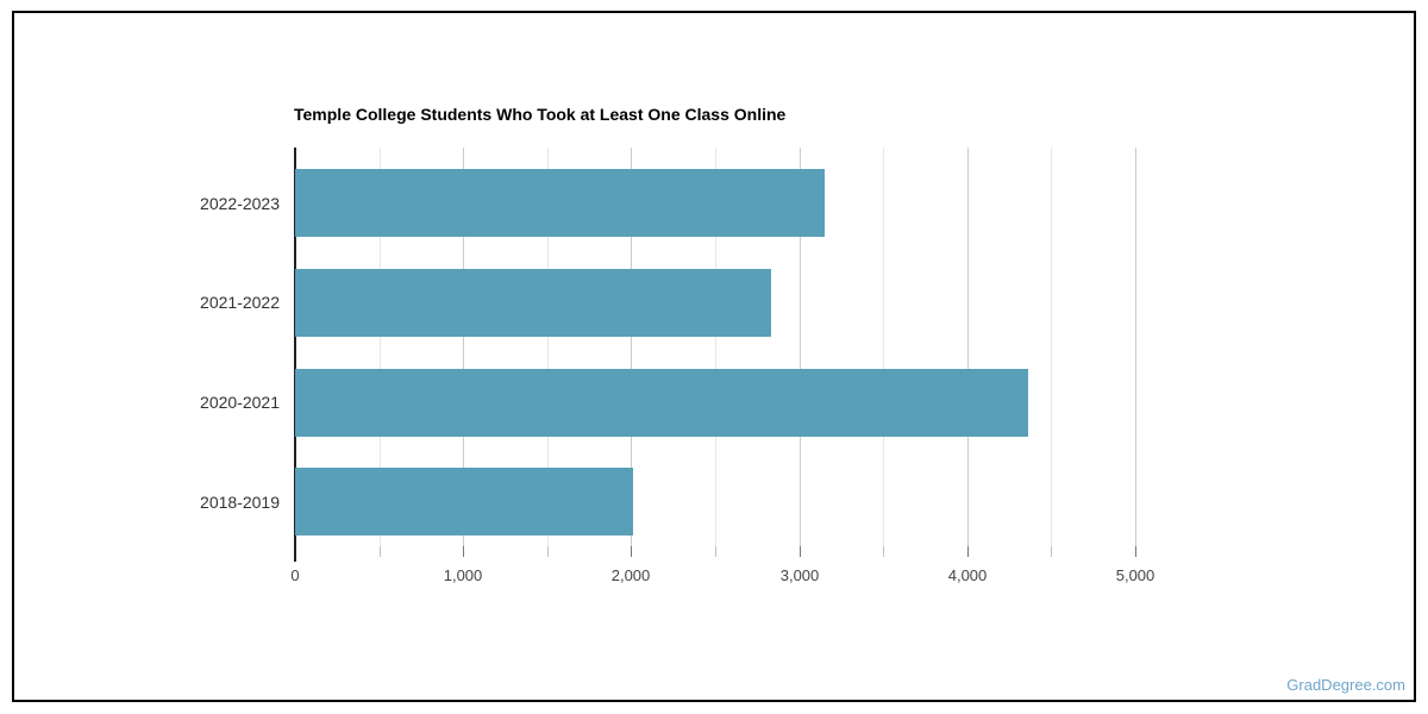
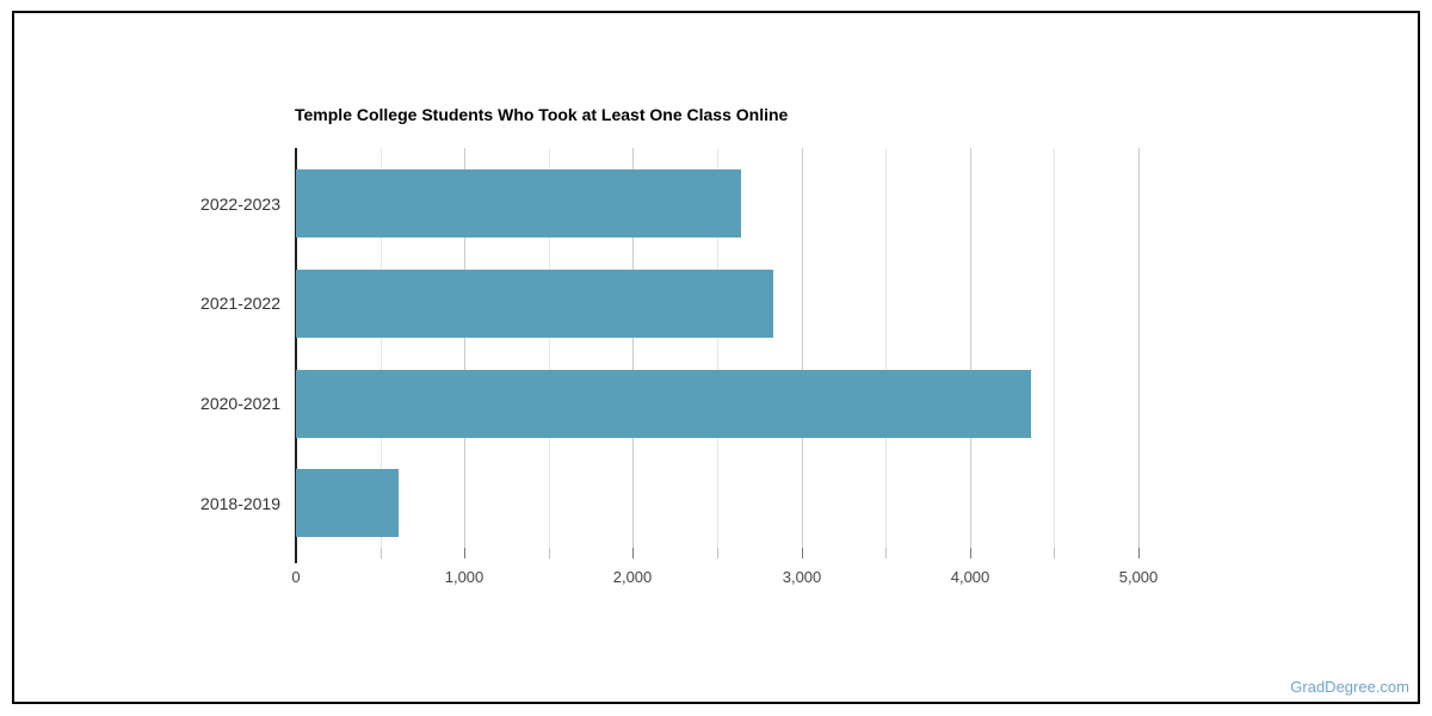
2022-2023: 3150 -> 2640
2018-2019: 2010 -> 610
